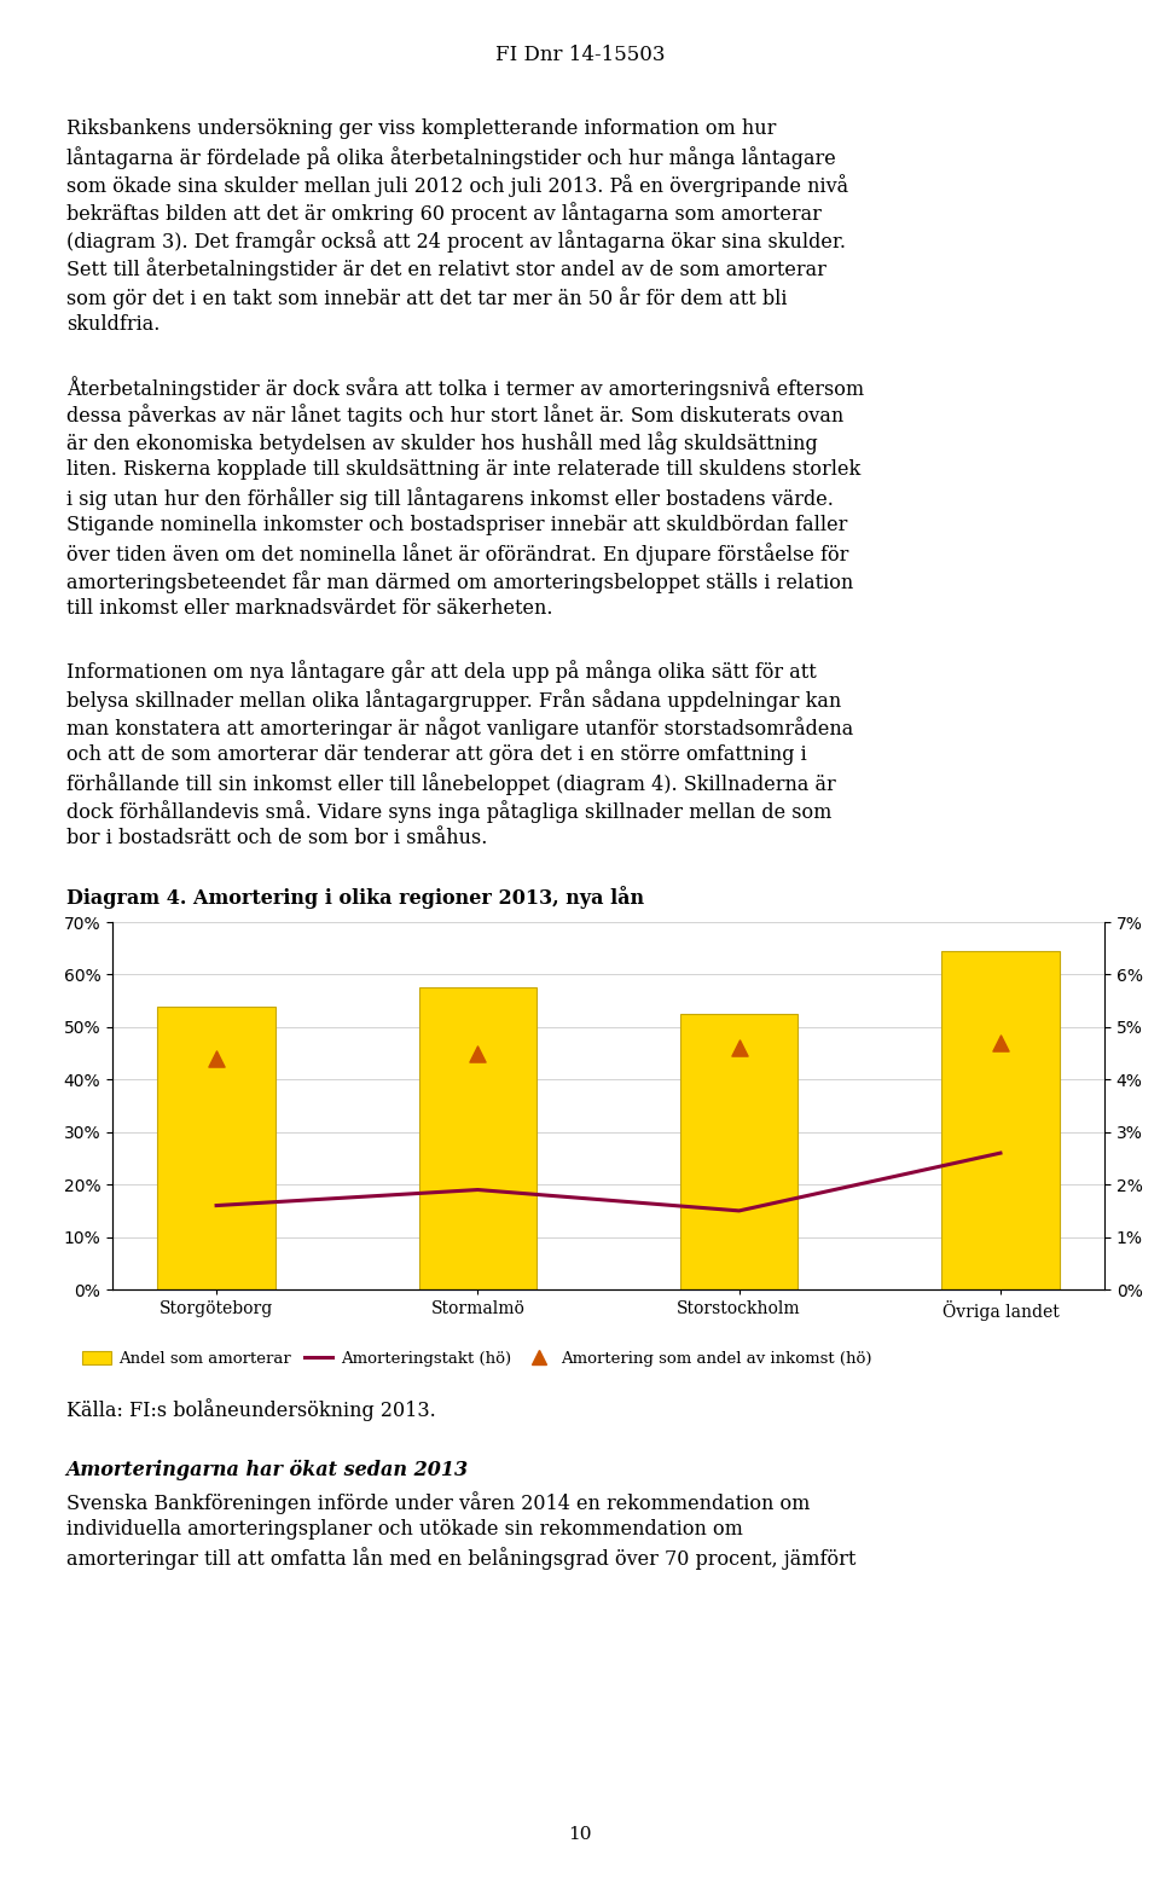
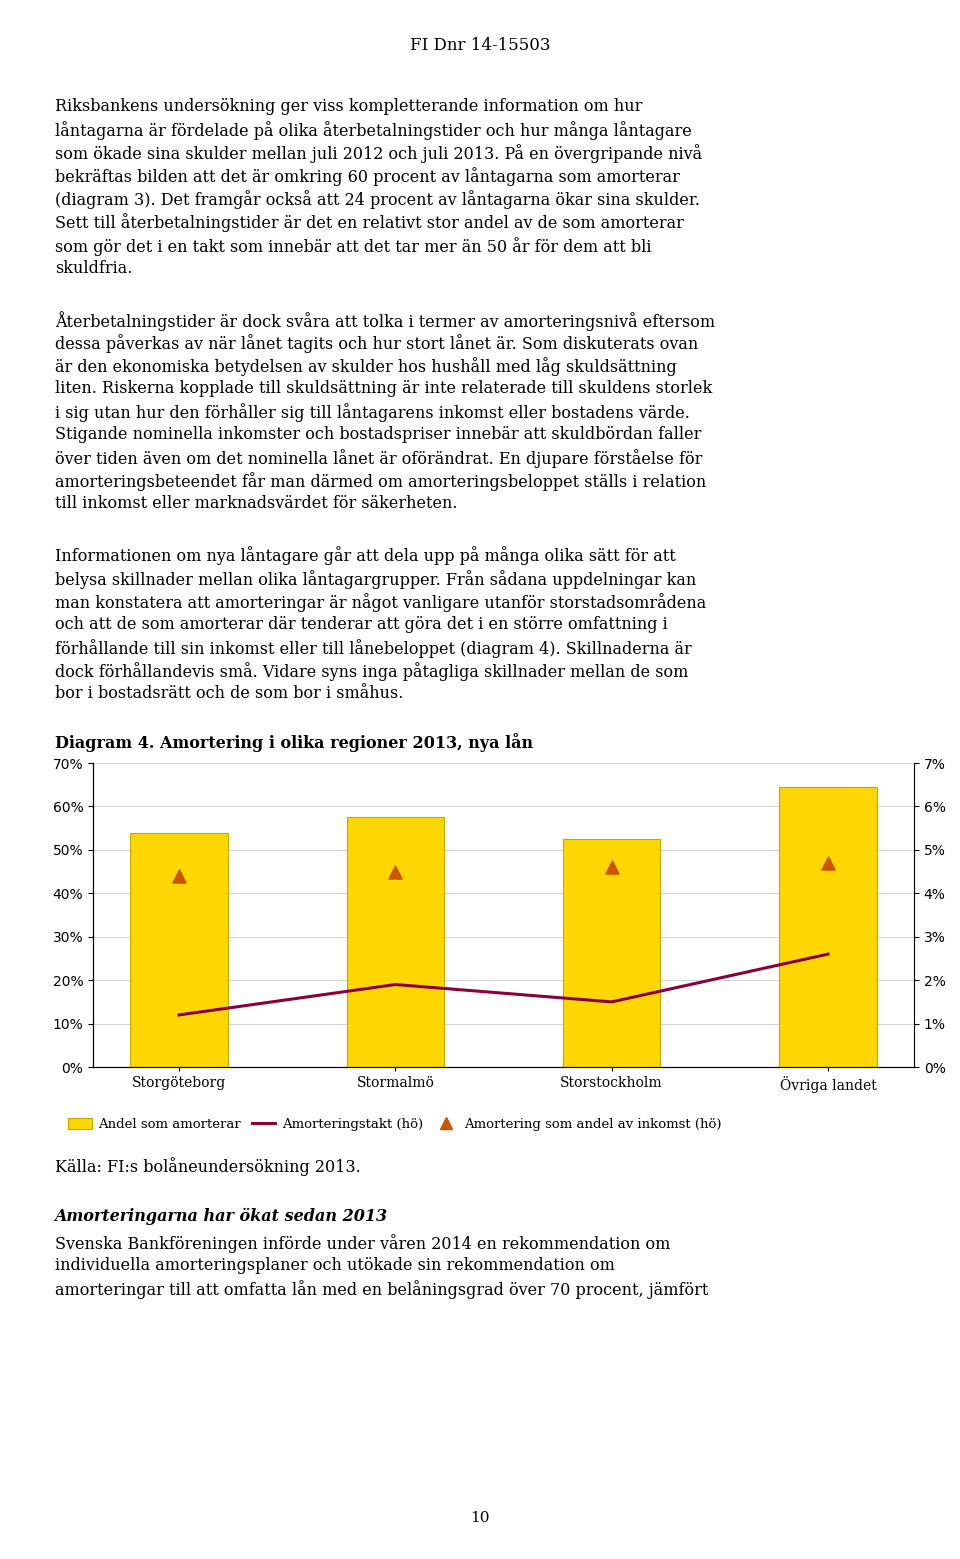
Amorteringstakt (hö)/Storgöteborg: 1.6% -> 1.2%
